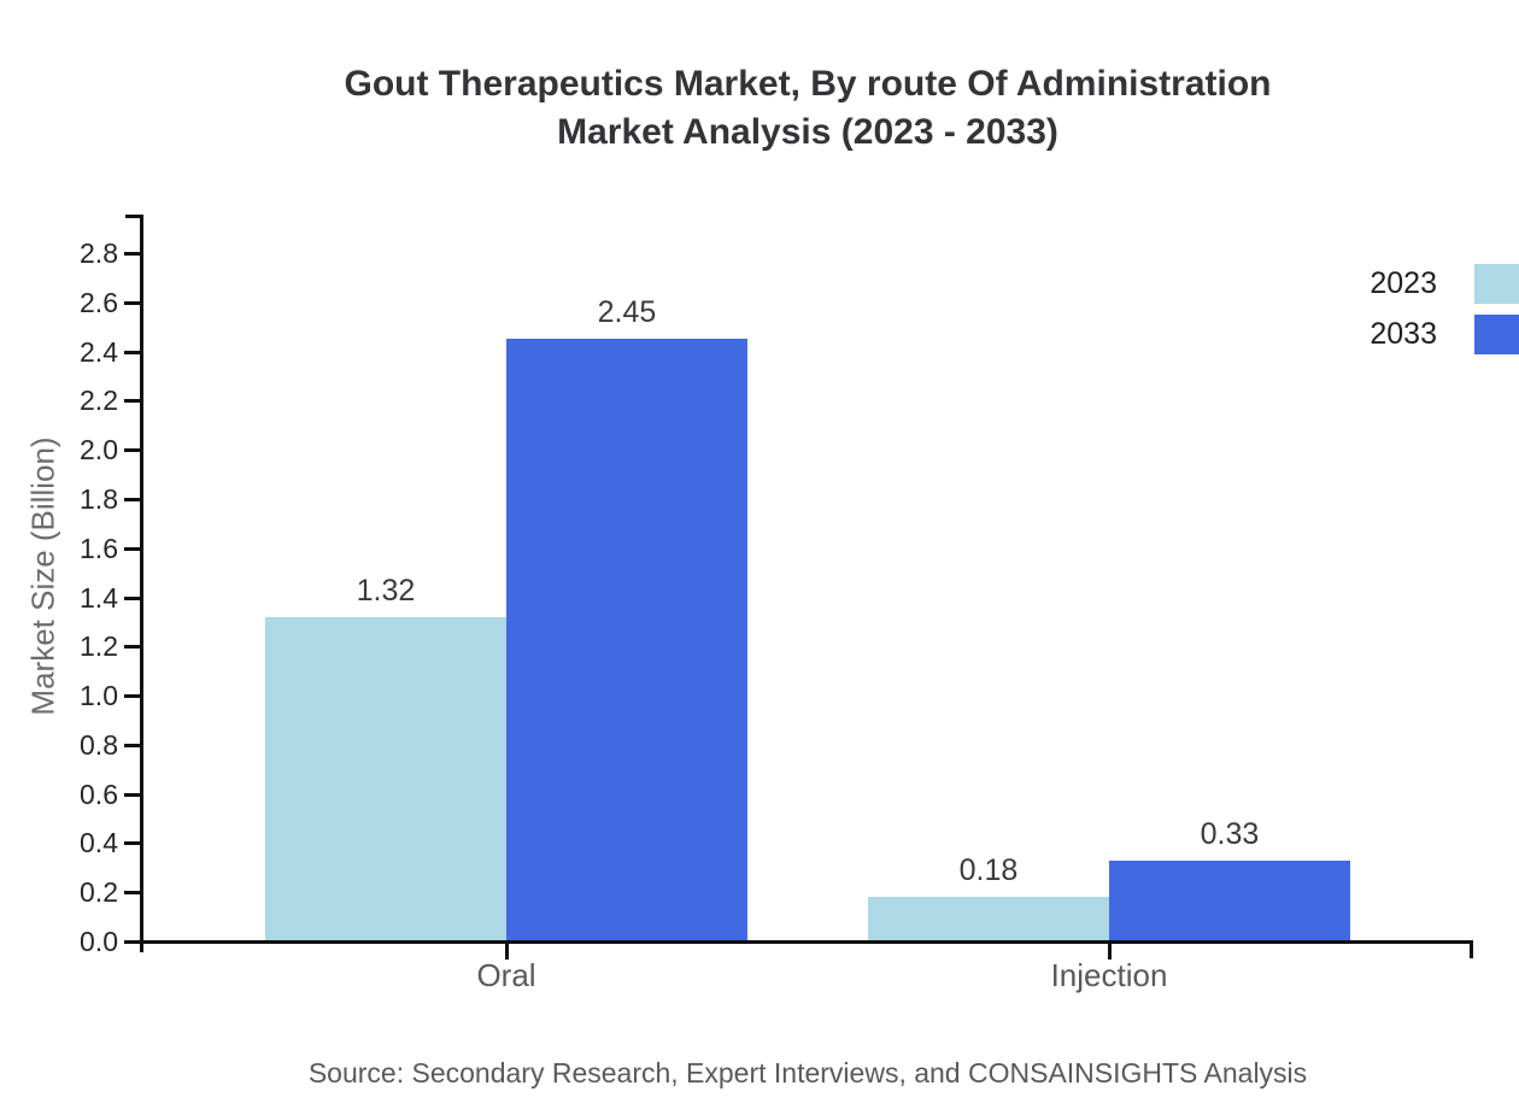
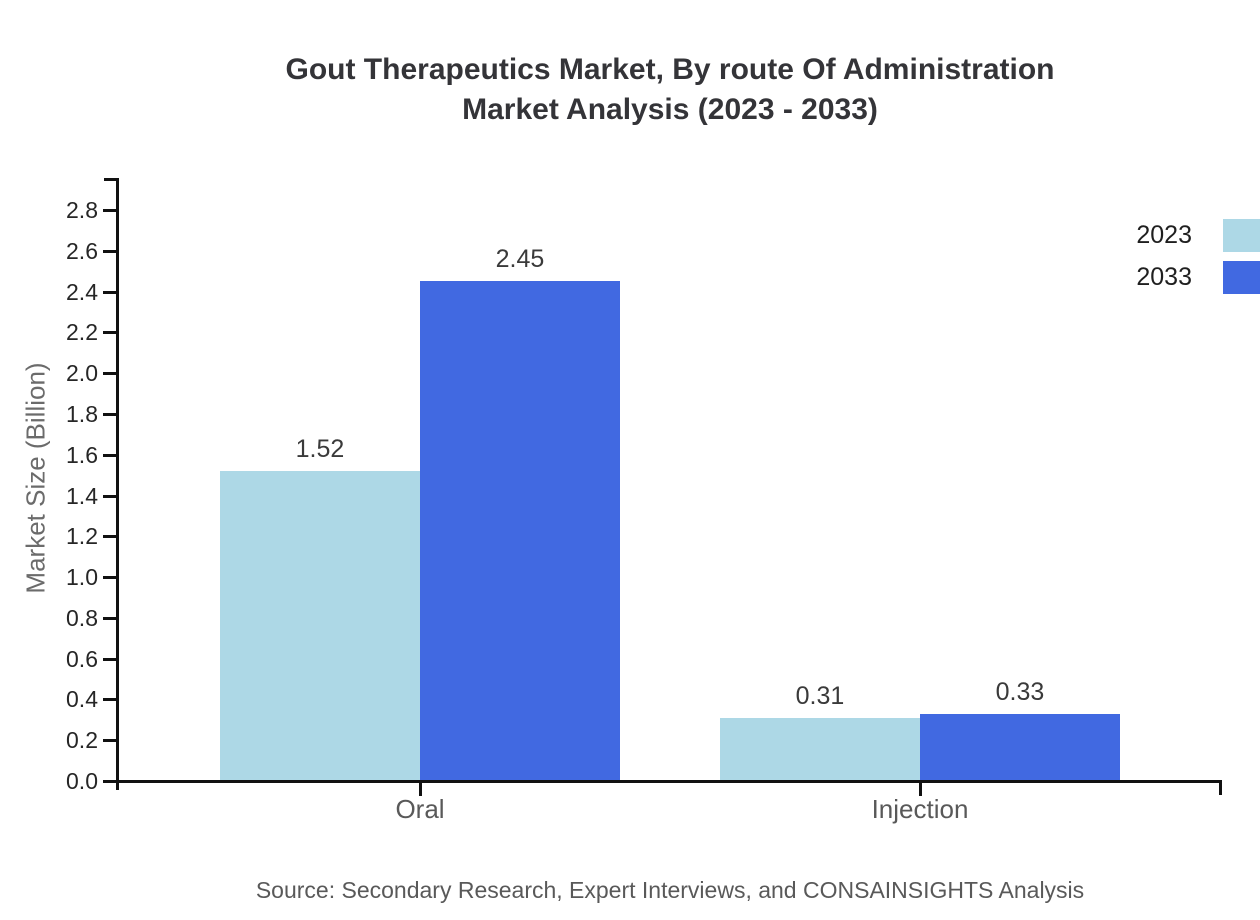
2023/Oral: 1.32 -> 1.52
2023/Injection: 0.18 -> 0.31
